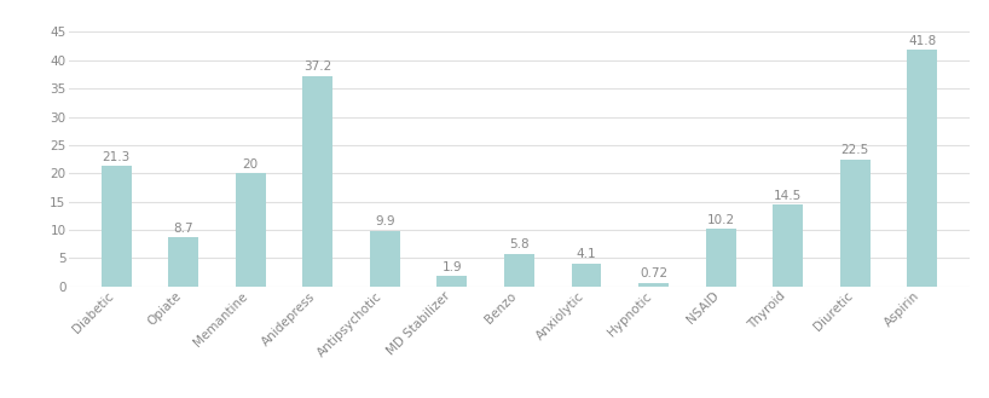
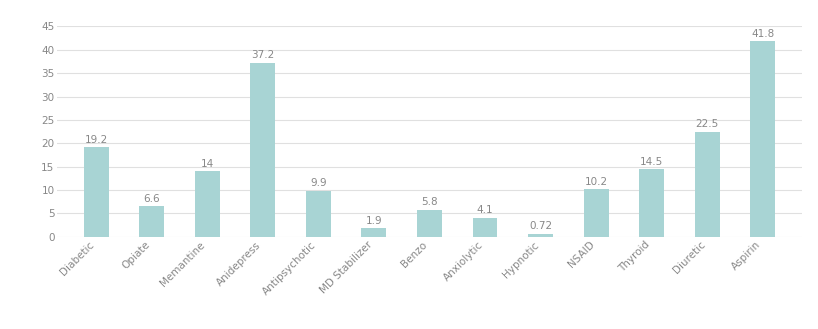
Diabetic: 21.3 -> 19.2
Opiate: 8.7 -> 6.6
Memantine: 20 -> 14
